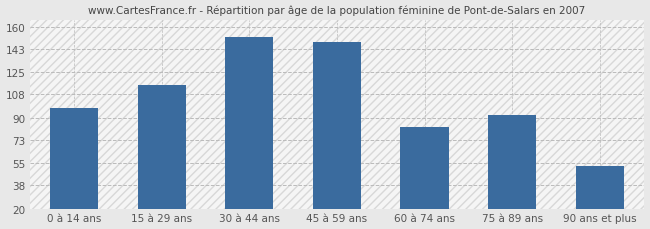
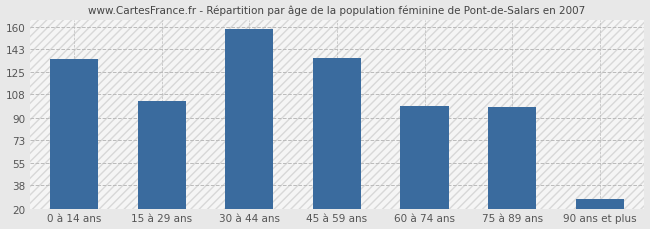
0 à 14 ans: 97 -> 135
15 à 29 ans: 115 -> 103
30 à 44 ans: 152 -> 158
45 à 59 ans: 148 -> 136
60 à 74 ans: 83 -> 99
75 à 89 ans: 92 -> 98
90 ans et plus: 53 -> 27
